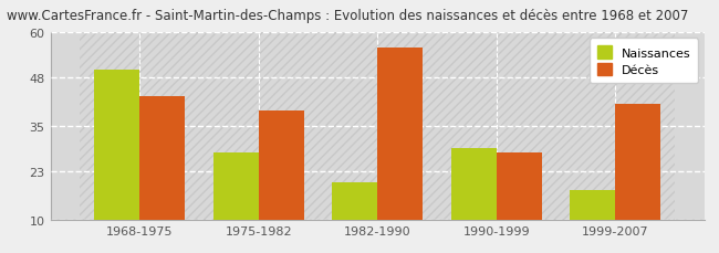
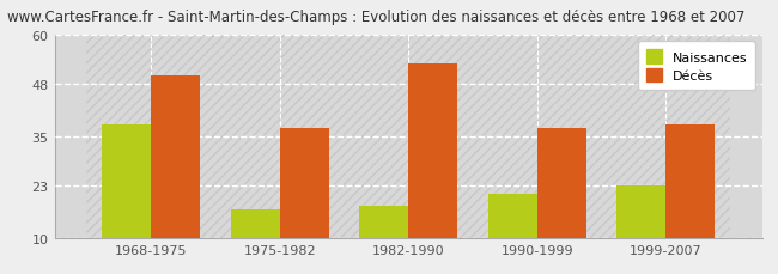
Naissances/1968-1975: 50 -> 38
Décès/1968-1975: 43 -> 50
Naissances/1975-1982: 28 -> 17
Décès/1975-1982: 39 -> 37
Naissances/1982-1990: 20 -> 18
Décès/1982-1990: 56 -> 53
Naissances/1990-1999: 29 -> 21
Décès/1990-1999: 28 -> 37
Naissances/1999-2007: 18 -> 23
Décès/1999-2007: 41 -> 38
